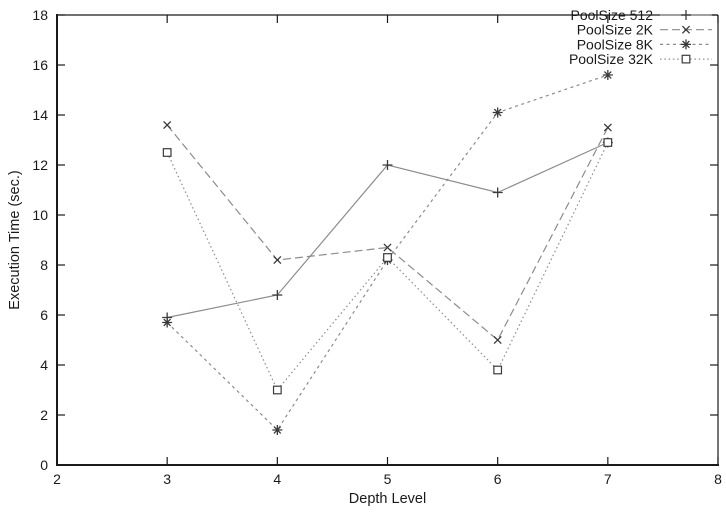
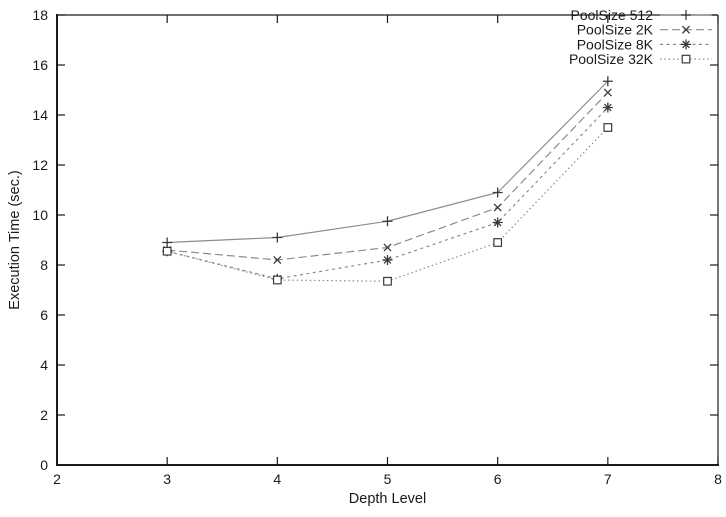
PoolSize 512/3: 5.9 -> 8.9
PoolSize 2K/3: 13.6 -> 8.6
PoolSize 8K/3: 5.7 -> 8.6
PoolSize 32K/3: 12.5 -> 8.6
PoolSize 512/4: 6.8 -> 9.1
PoolSize 8K/4: 1.4 -> 7.5
PoolSize 32K/4: 3.0 -> 7.4
PoolSize 512/5: 12.0 -> 9.8
PoolSize 32K/5: 8.3 -> 7.3
PoolSize 2K/6: 5.0 -> 10.3
PoolSize 8K/6: 14.1 -> 9.7
PoolSize 32K/6: 3.8 -> 8.9
PoolSize 512/7: 12.9 -> 15.3
PoolSize 2K/7: 13.5 -> 14.9
PoolSize 8K/7: 15.6 -> 14.3
PoolSize 32K/7: 12.9 -> 13.5
